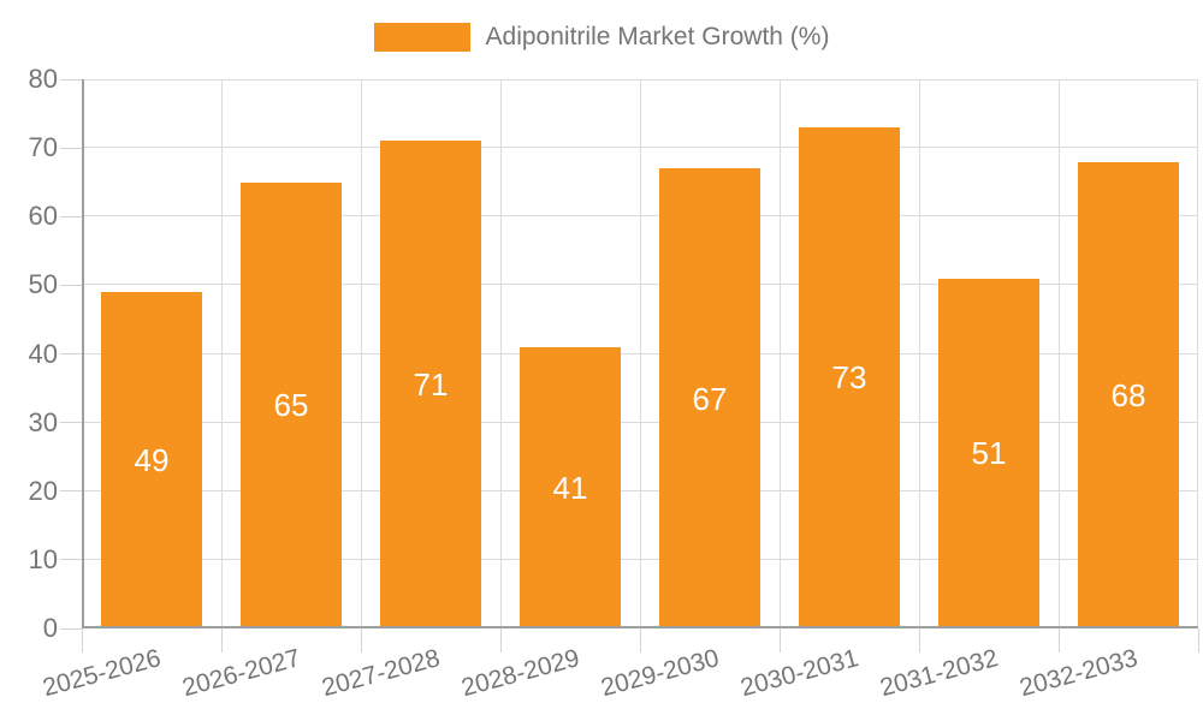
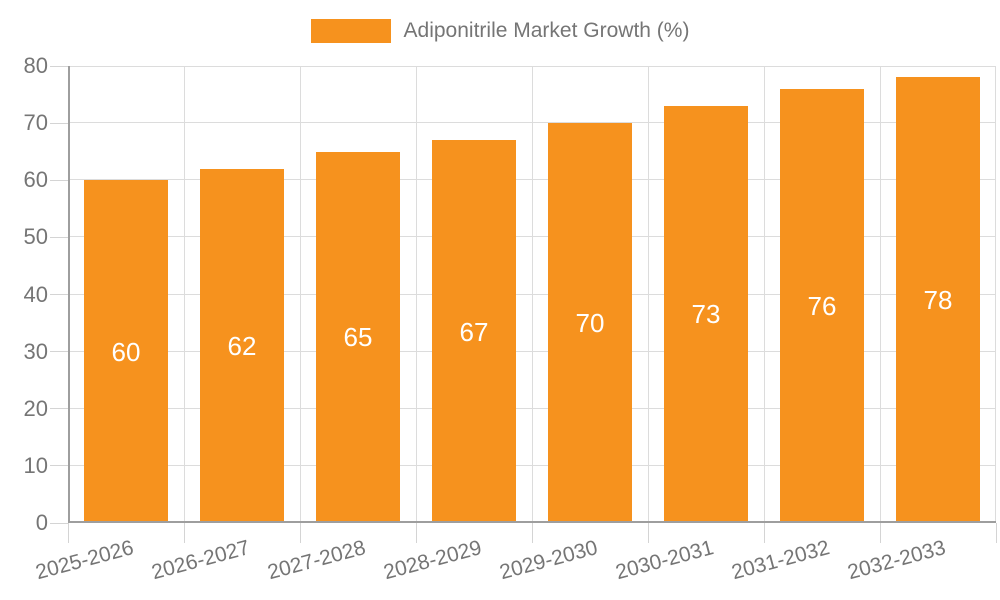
2025-2026: 49 -> 60
2026-2027: 65 -> 62
2027-2028: 71 -> 65
2028-2029: 41 -> 67
2029-2030: 67 -> 70
2031-2032: 51 -> 76
2032-2033: 68 -> 78
